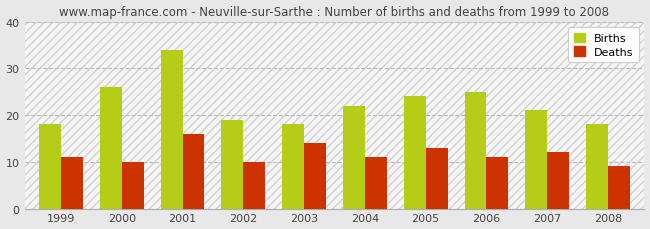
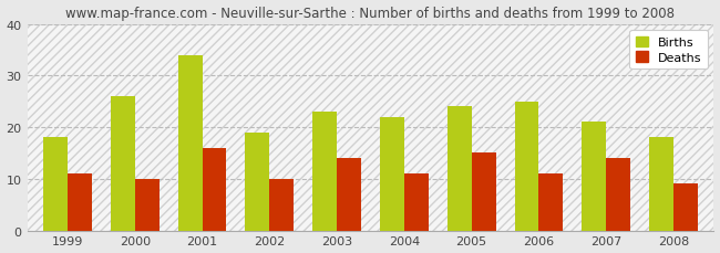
Births/2003: 18 -> 23
Deaths/2005: 13 -> 15
Deaths/2007: 12 -> 14
